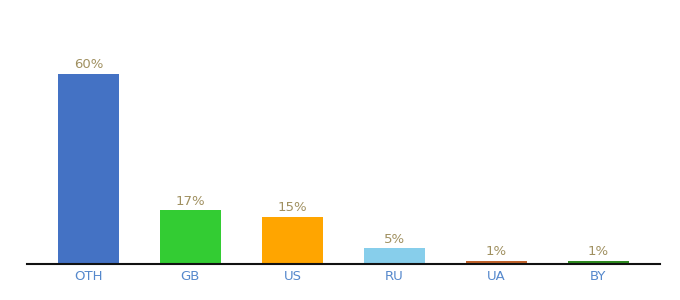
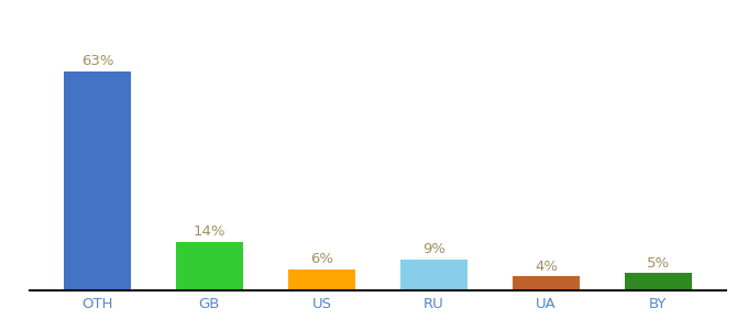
OTH: 60% -> 63%
GB: 17% -> 14%
US: 15% -> 6%
RU: 5% -> 9%
UA: 1% -> 4%
BY: 1% -> 5%
